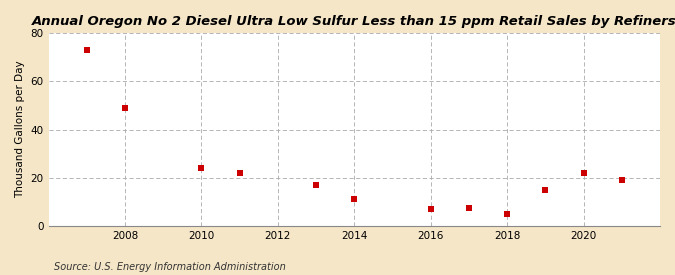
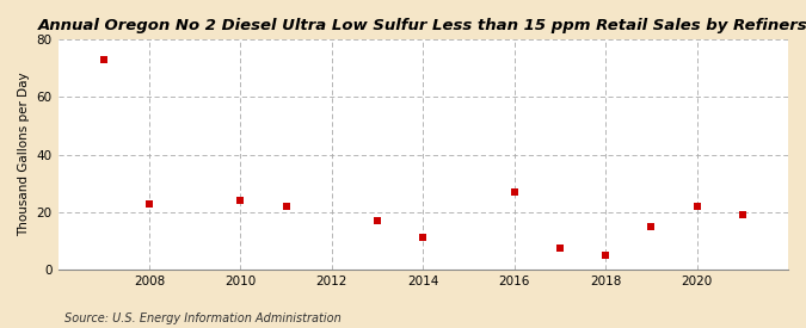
2008: 49.0 -> 23.0
2016: 7.0 -> 27.0
